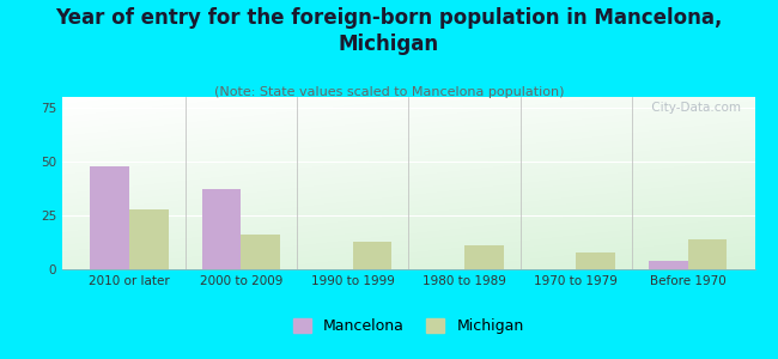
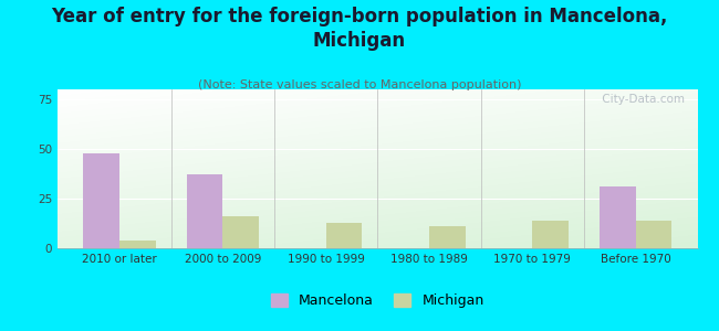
Michigan/2010 or later: 28 -> 4
Michigan/1970 to 1979: 8 -> 14
Mancelona/Before 1970: 4 -> 31
